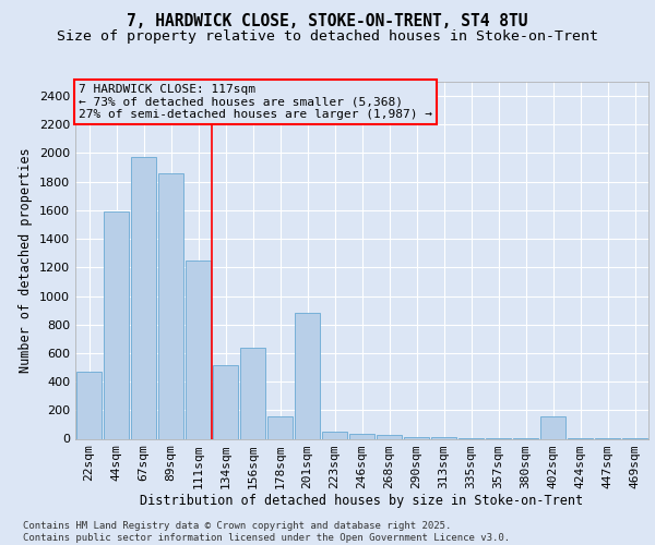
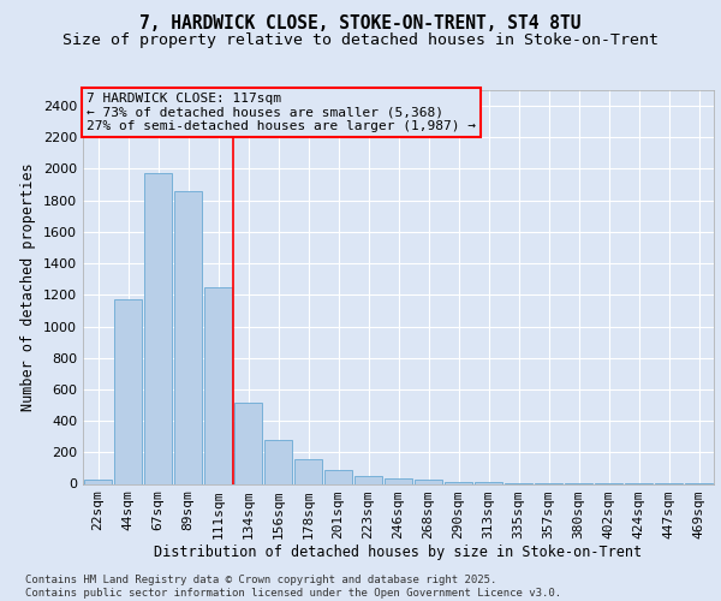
22sqm: 470 -> 20
44sqm: 1590 -> 1170
156sqm: 640 -> 280
201sqm: 880 -> 90
402sqm: 160 -> 0
